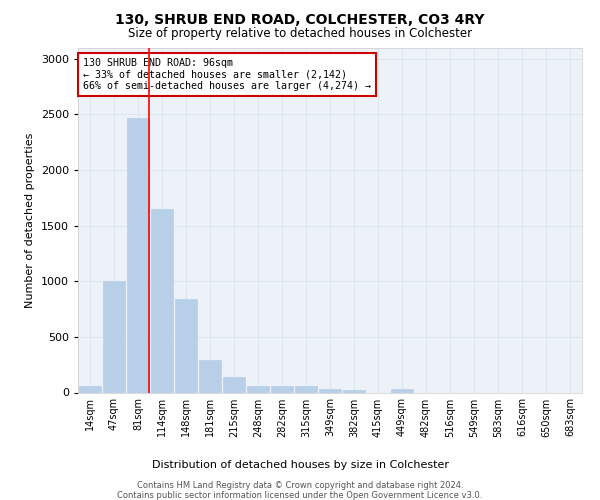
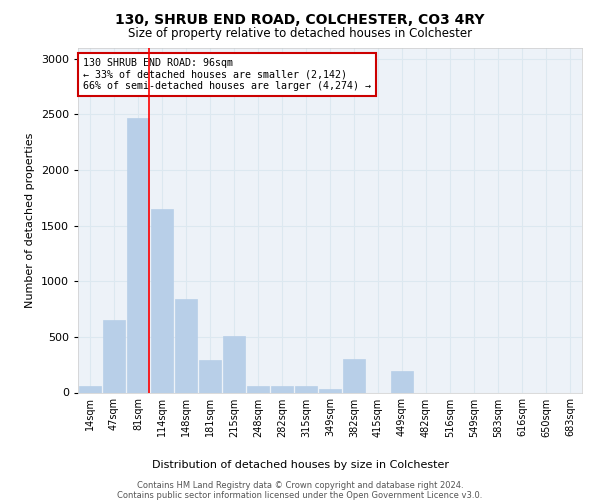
47sqm: 1000 -> 650
215sqm: 140 -> 510
382sqm: 20 -> 300
449sqm: 30 -> 190
